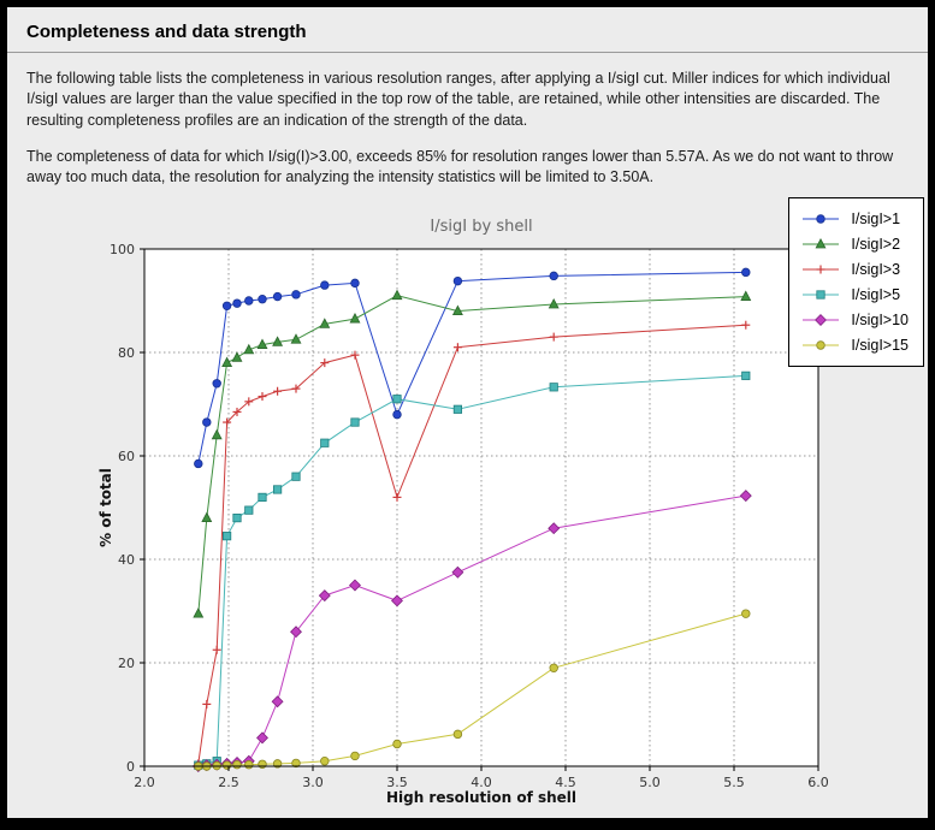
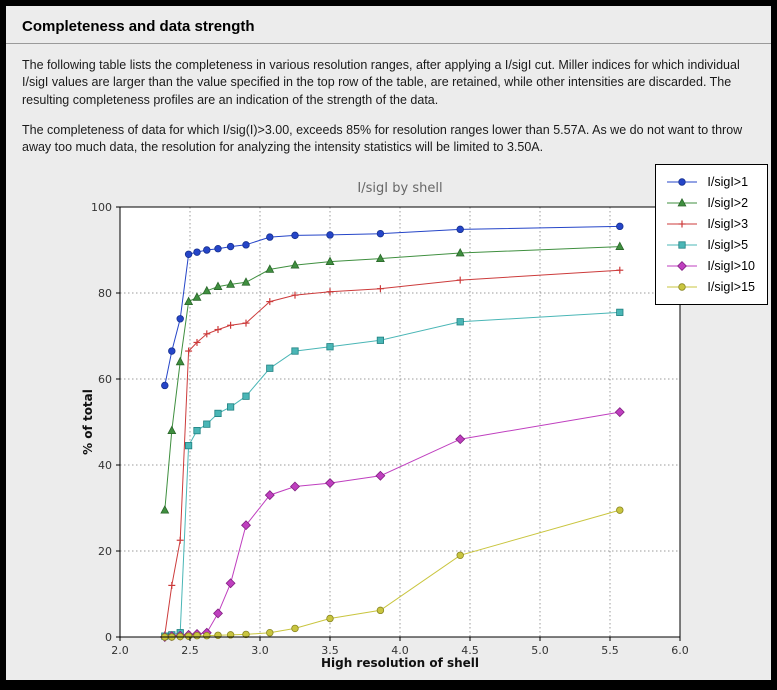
I/sigI>1/3.5: 68 -> 94
I/sigI>2/3.5: 91 -> 87
I/sigI>3/3.5: 52 -> 80
I/sigI>5/3.5: 71 -> 68
I/sigI>10/3.5: 32 -> 36
